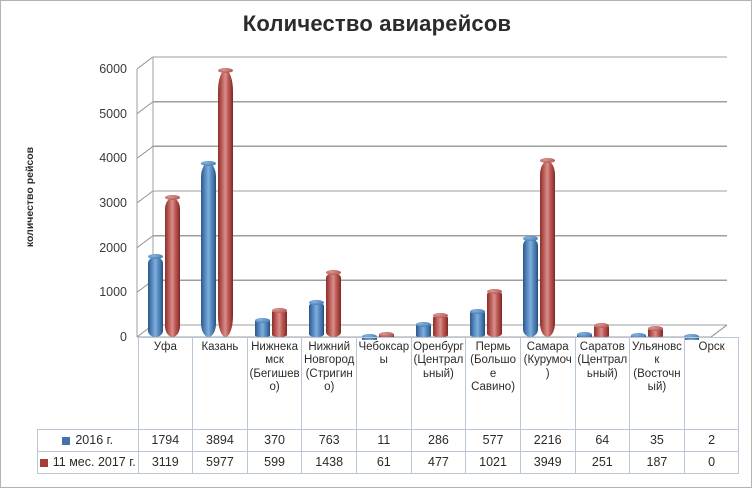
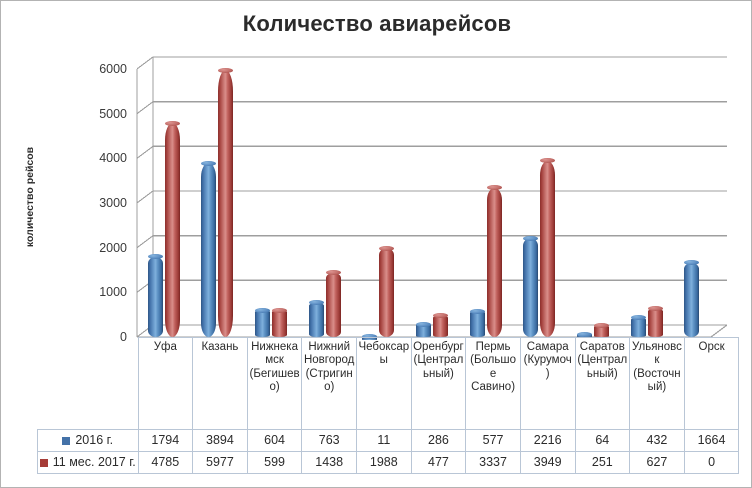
11 мес. 2017 г./Уфа: 3119 -> 4785
2016 г./Нижнекамск (Бегишево): 370 -> 604
11 мес. 2017 г./Чебоксары: 61 -> 1988
11 мес. 2017 г./Пермь (Большое Савино): 1021 -> 3337
2016 г./Ульяновск (Восточный): 35 -> 432
11 мес. 2017 г./Ульяновск (Восточный): 187 -> 627
2016 г./Орск: 2 -> 1664
